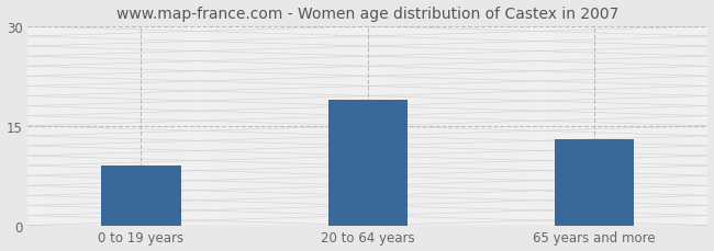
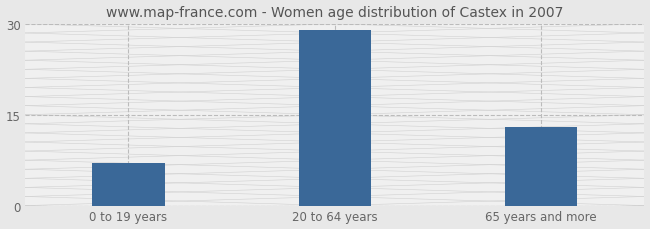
0 to 19 years: 9 -> 7
20 to 64 years: 19 -> 29
